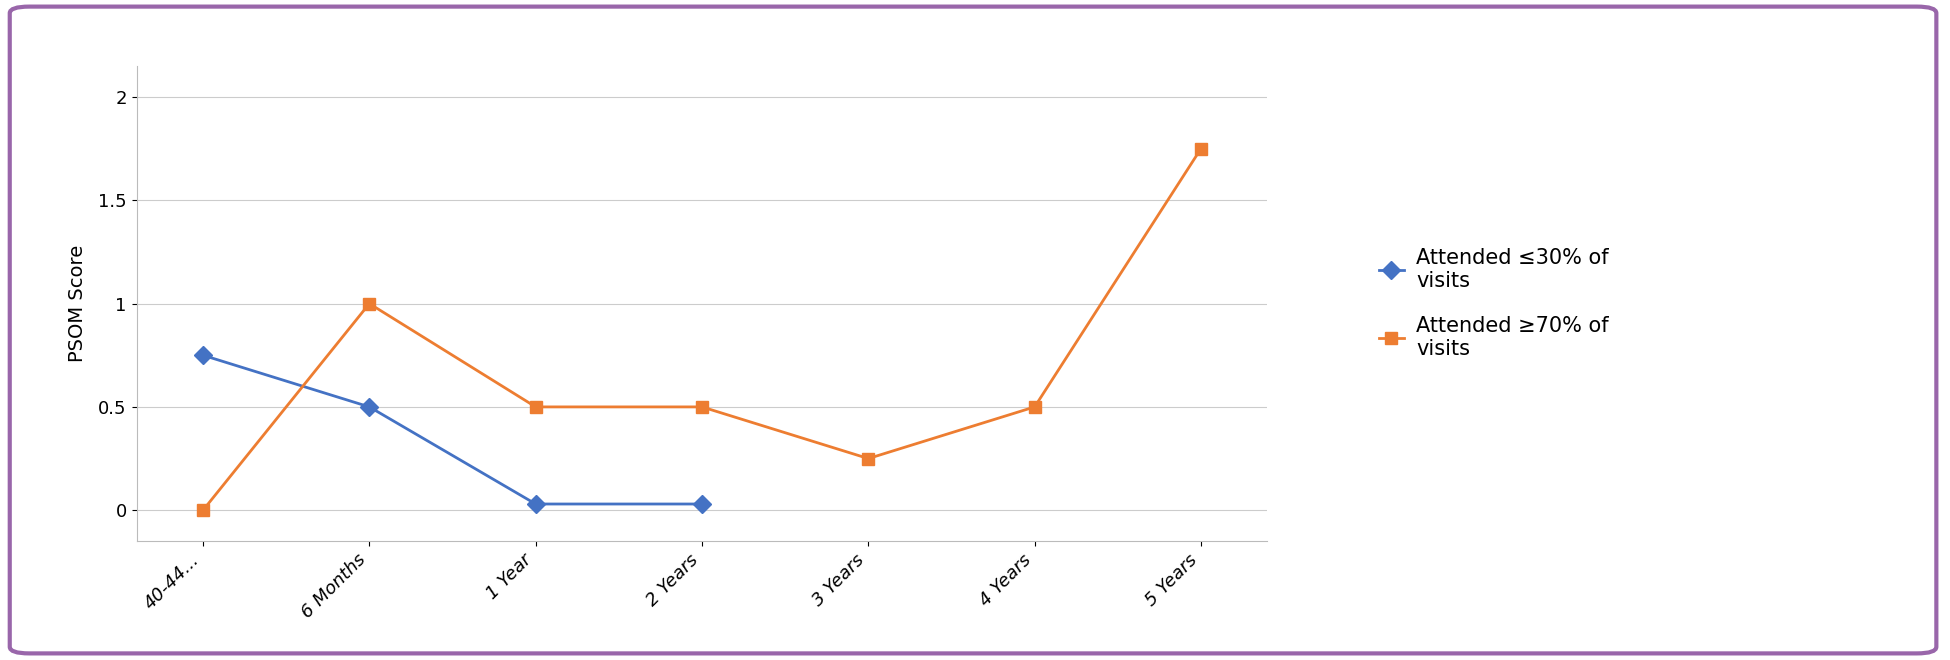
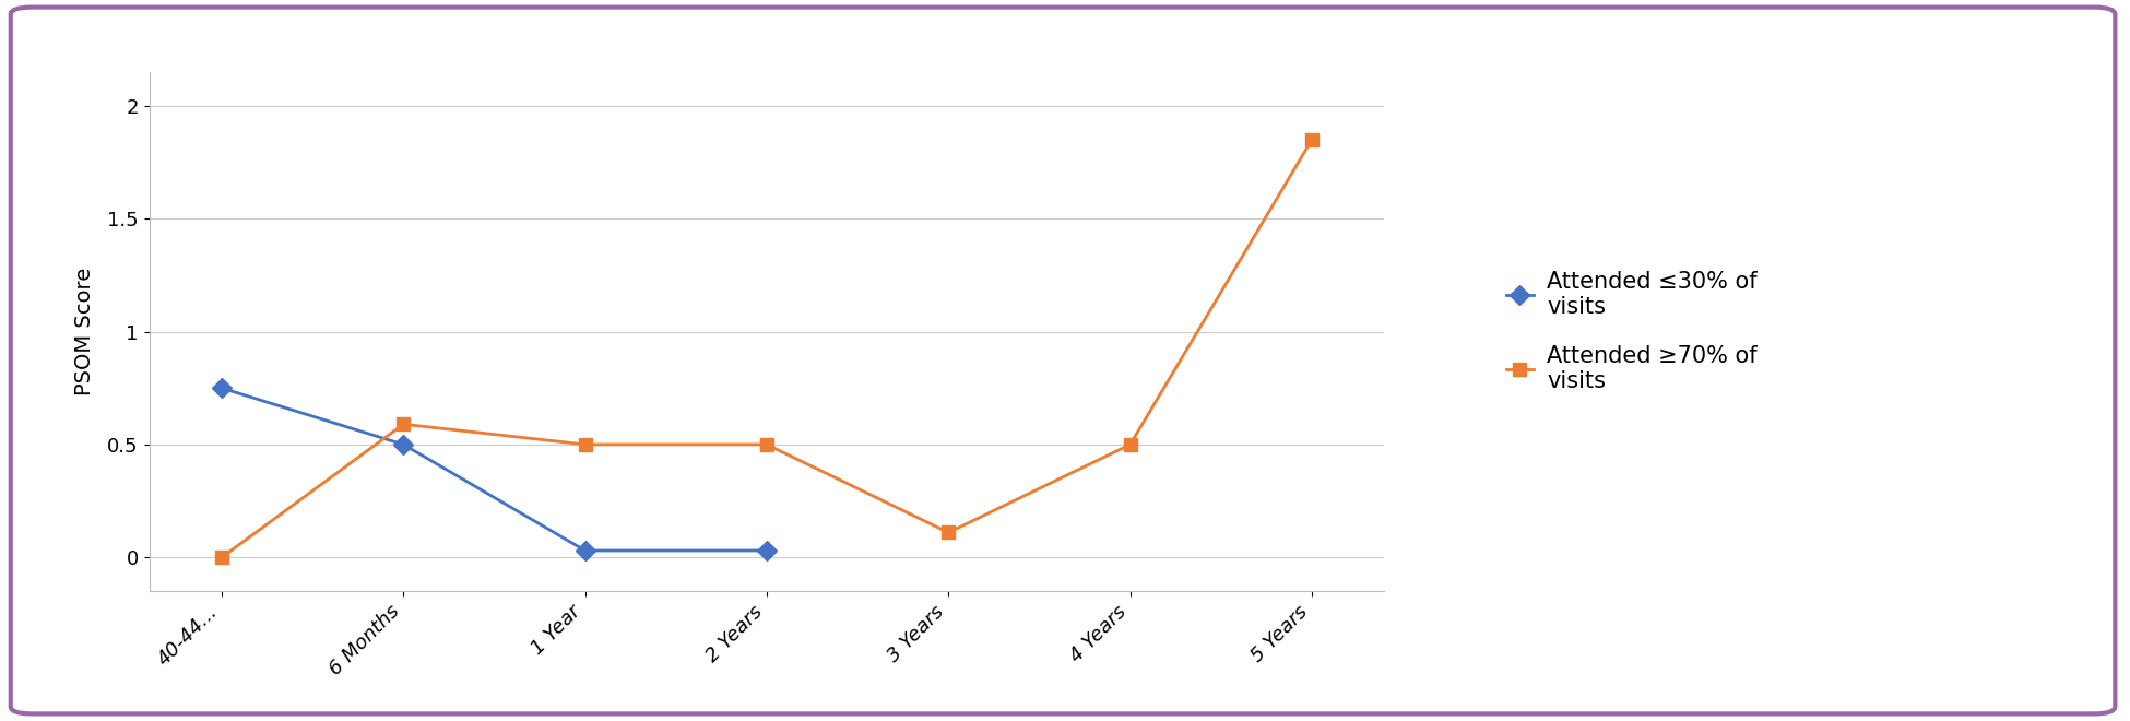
Attended ≥70% of visits/6 Months: 1.00 -> 0.59
Attended ≥70% of visits/3 Years: 0.25 -> 0.11
Attended ≥70% of visits/5 Years: 1.75 -> 1.85
